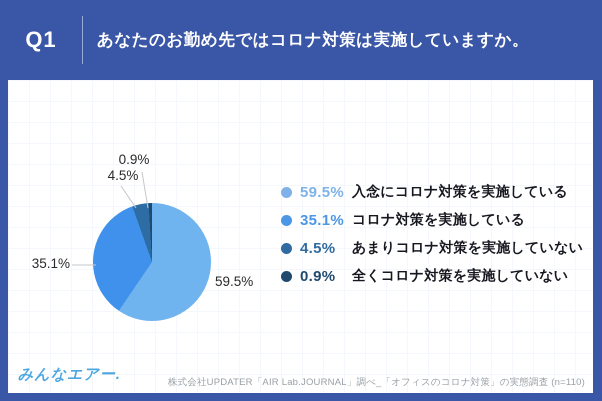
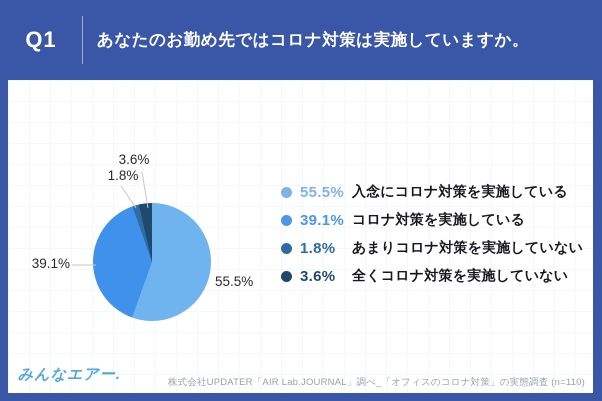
入念にコロナ対策を実施している: 59.5% -> 55.5%
コロナ対策を実施している: 35.1% -> 39.1%
あまりコロナ対策を実施していない: 4.5% -> 1.8%
全くコロナ対策を実施していない: 0.9% -> 3.6%
